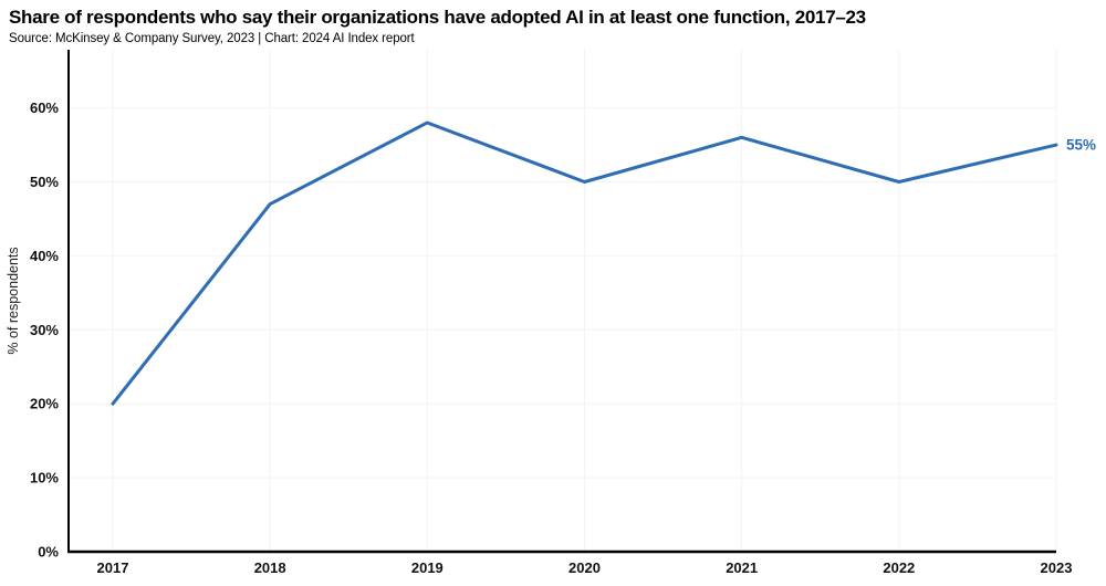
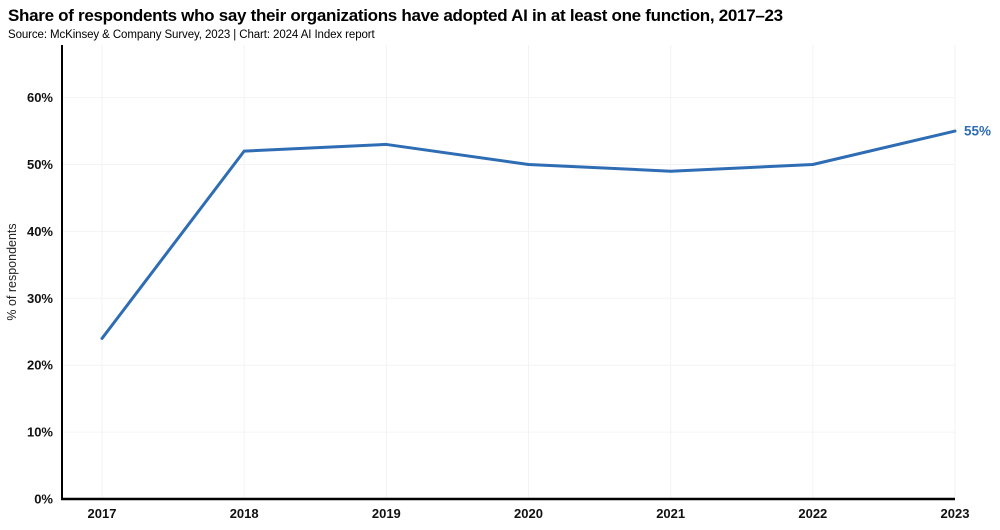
2017: 20% -> 24%
2018: 47% -> 52%
2019: 58% -> 53%
2021: 56% -> 49%
